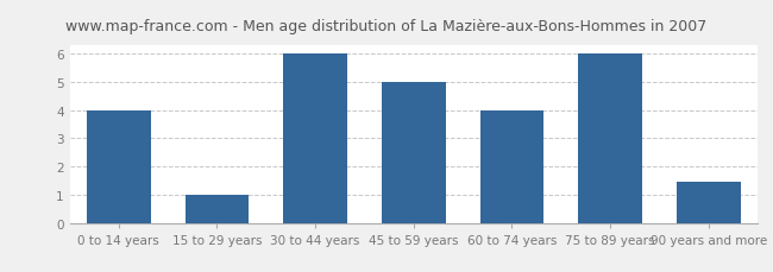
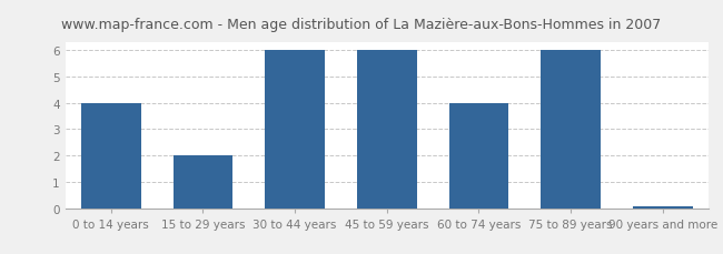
15 to 29 years: 1.00 -> 2.00
45 to 59 years: 5.00 -> 6.00
90 years and more: 1.45 -> 0.05
